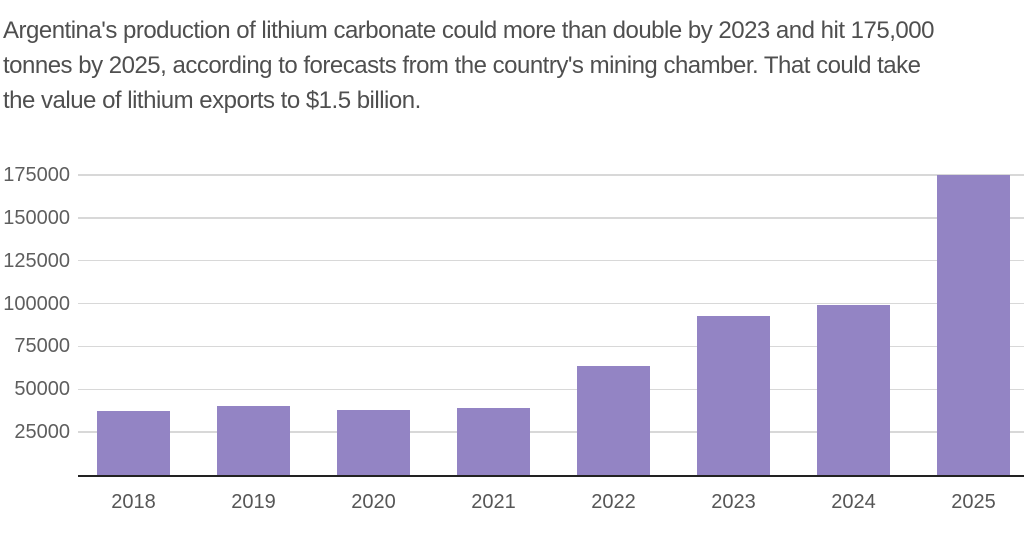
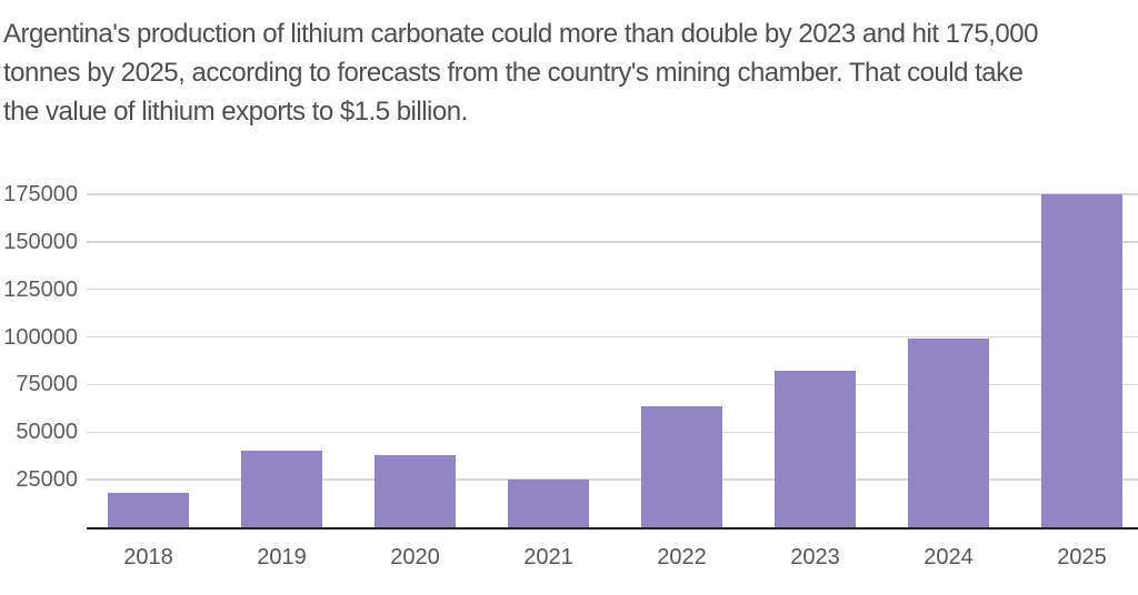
2018: 38000 -> 18000
2021: 39000 -> 25000
2023: 93000 -> 82000
